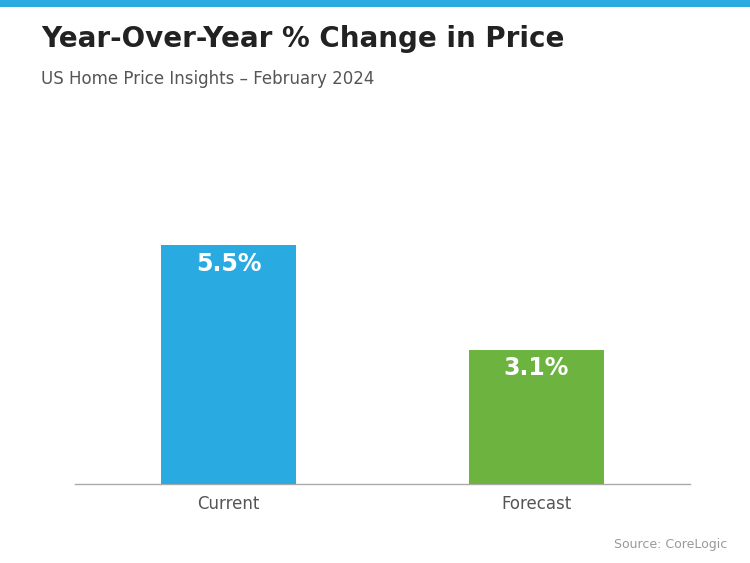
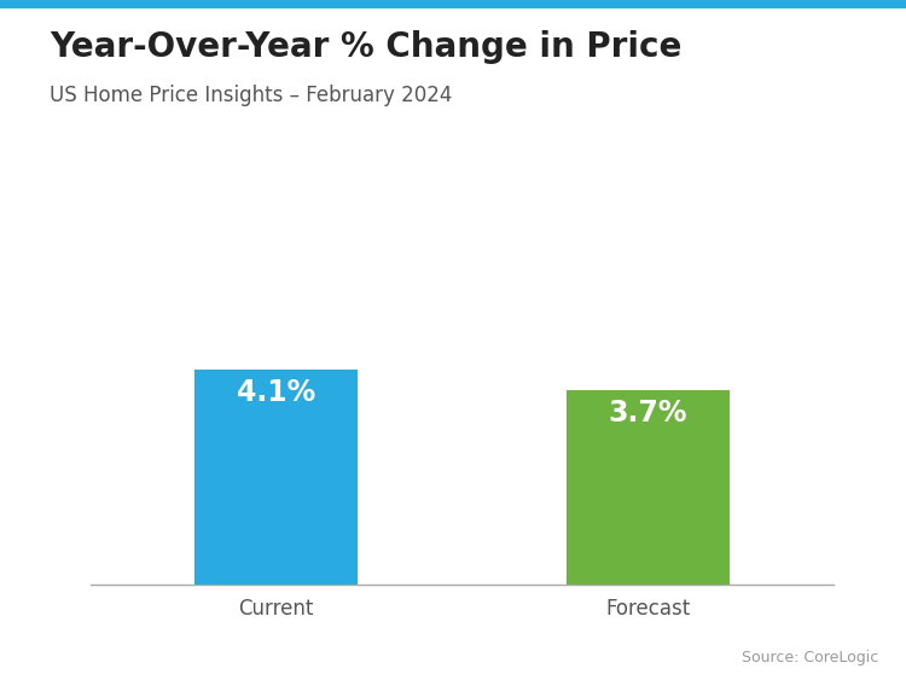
Current: 5.5% -> 4.1%
Forecast: 3.1% -> 3.7%
